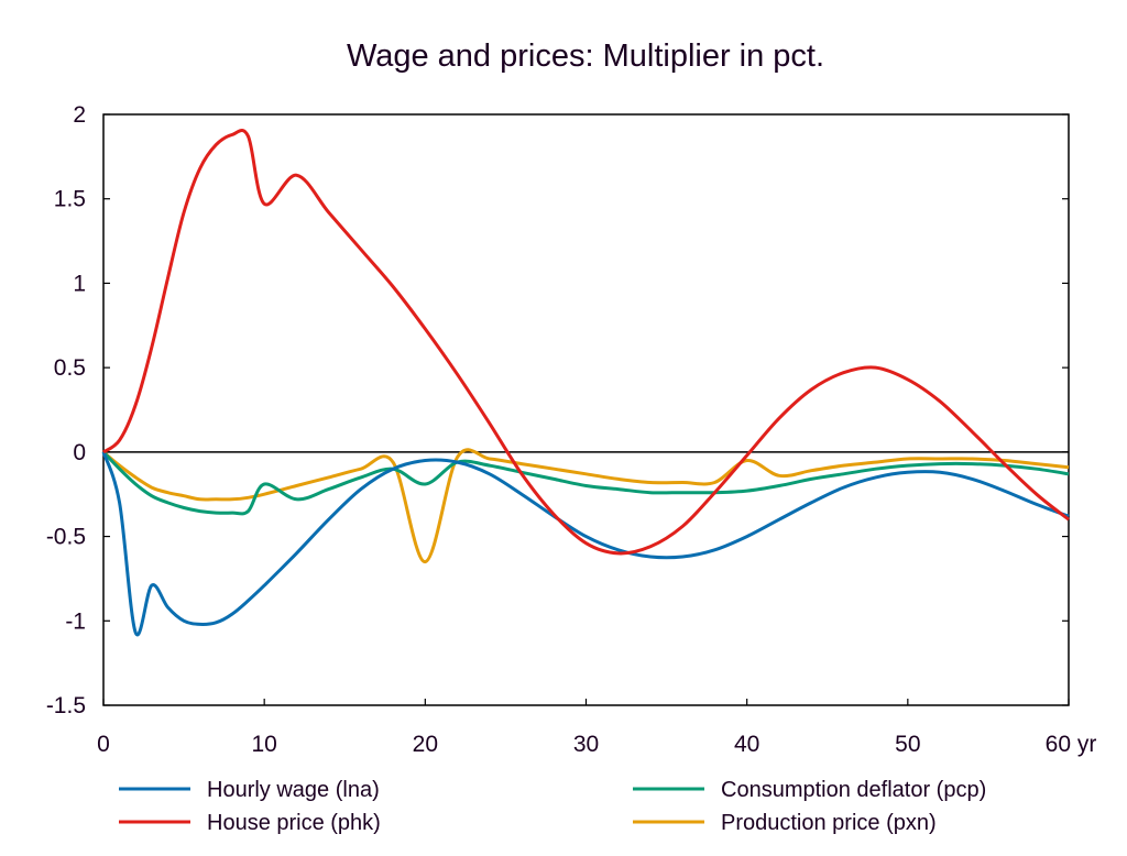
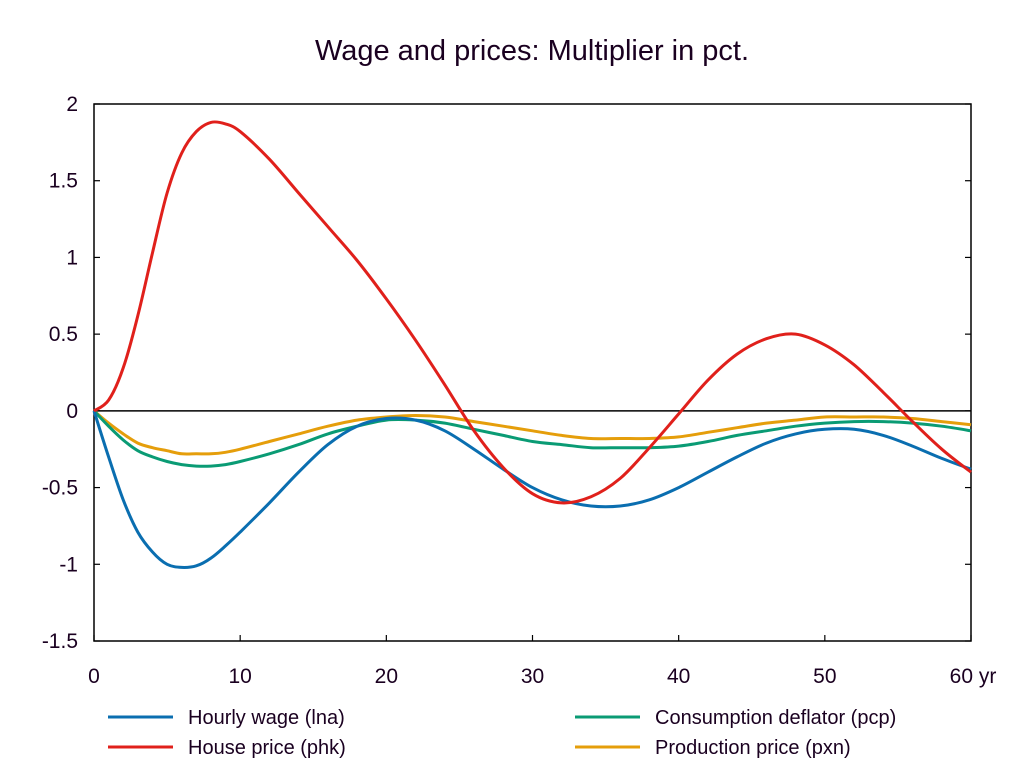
Hourly wage (lna)/2: -1.07 -> -0.58
House price (phk)/10: 1.47 -> 1.82
Consumption deflator (pcp)/10: -0.19 -> -0.33
Consumption deflator (pcp)/20: -0.19 -> -0.06
Production price (pxn)/20: -0.65 -> -0.04
Production price (pxn)/40: -0.05 -> -0.17
